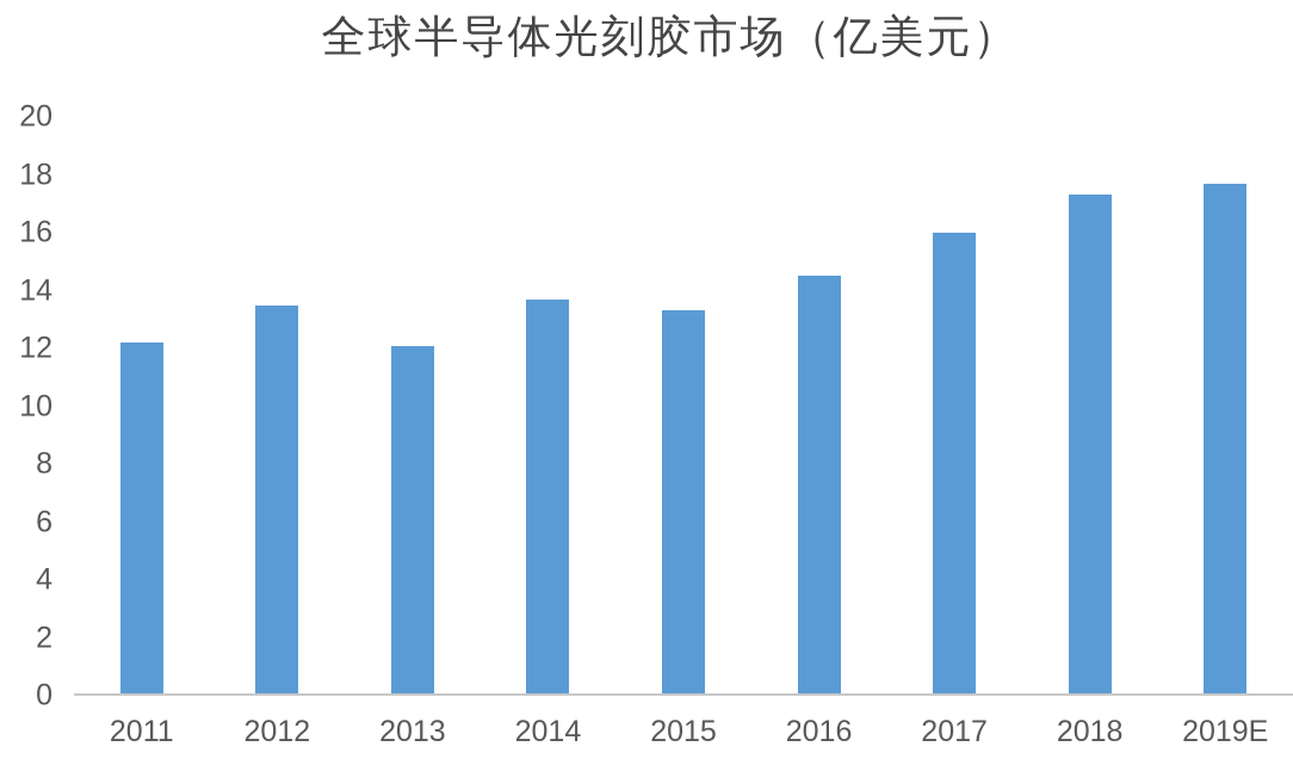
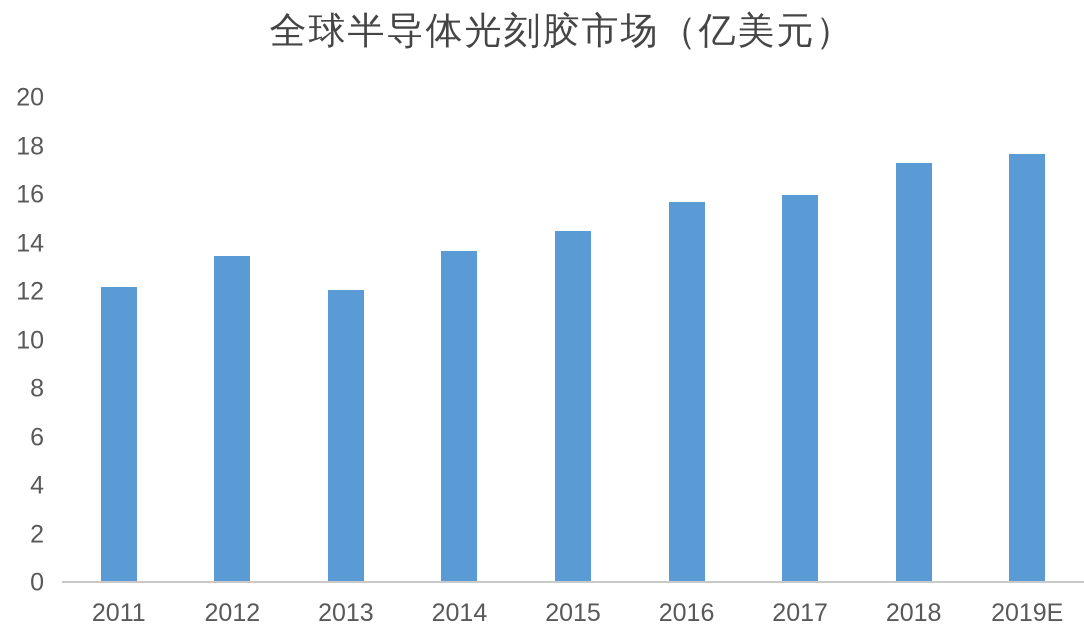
2015: 13.3 -> 14.5
2016: 14.5 -> 15.7
